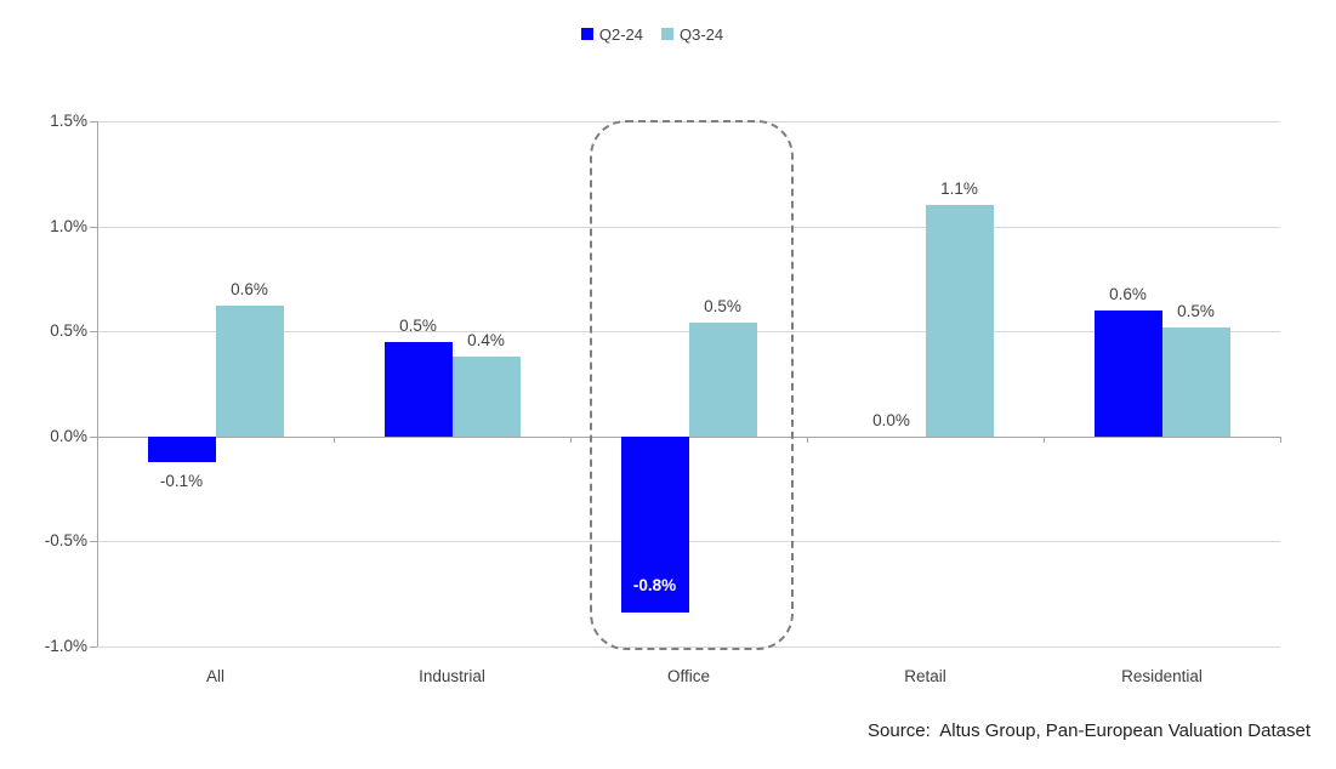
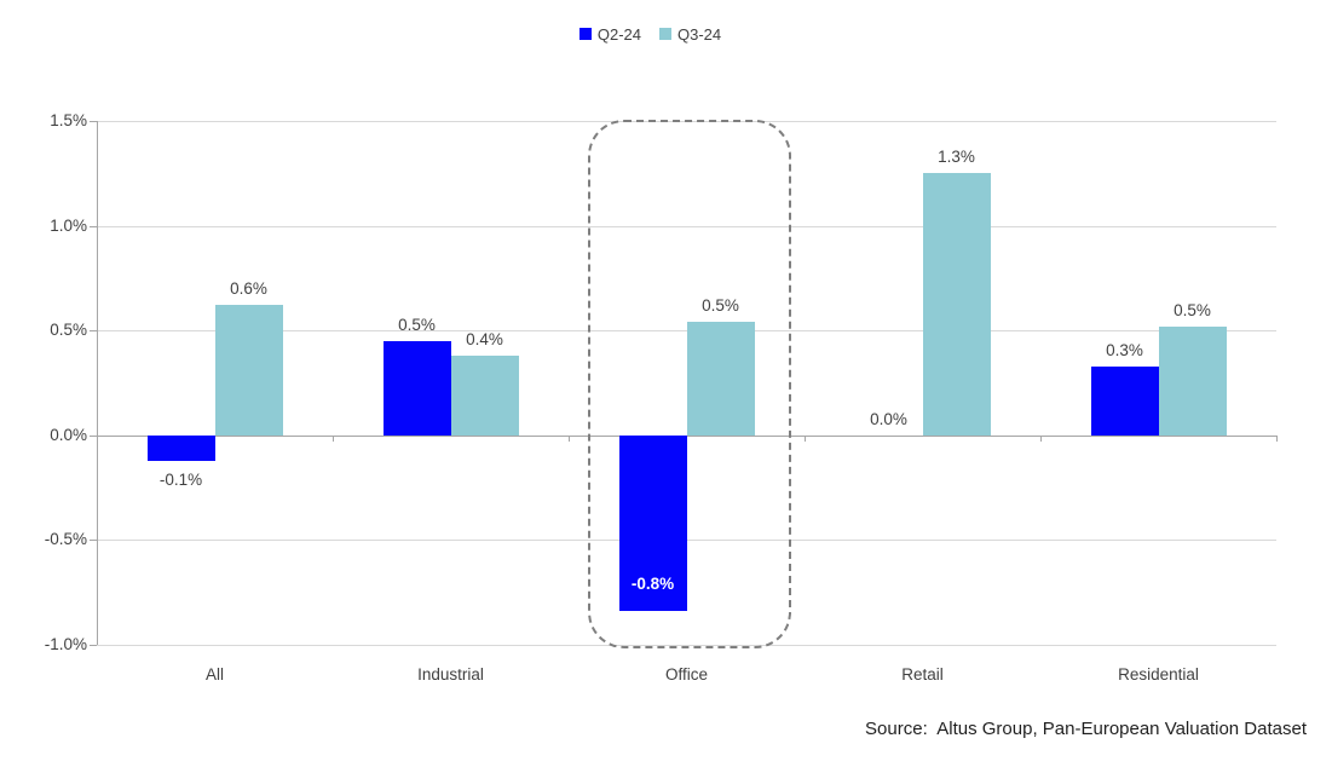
Q3-24/Retail: 1.1% -> 1.3%
Q2-24/Residential: 0.6% -> 0.3%
